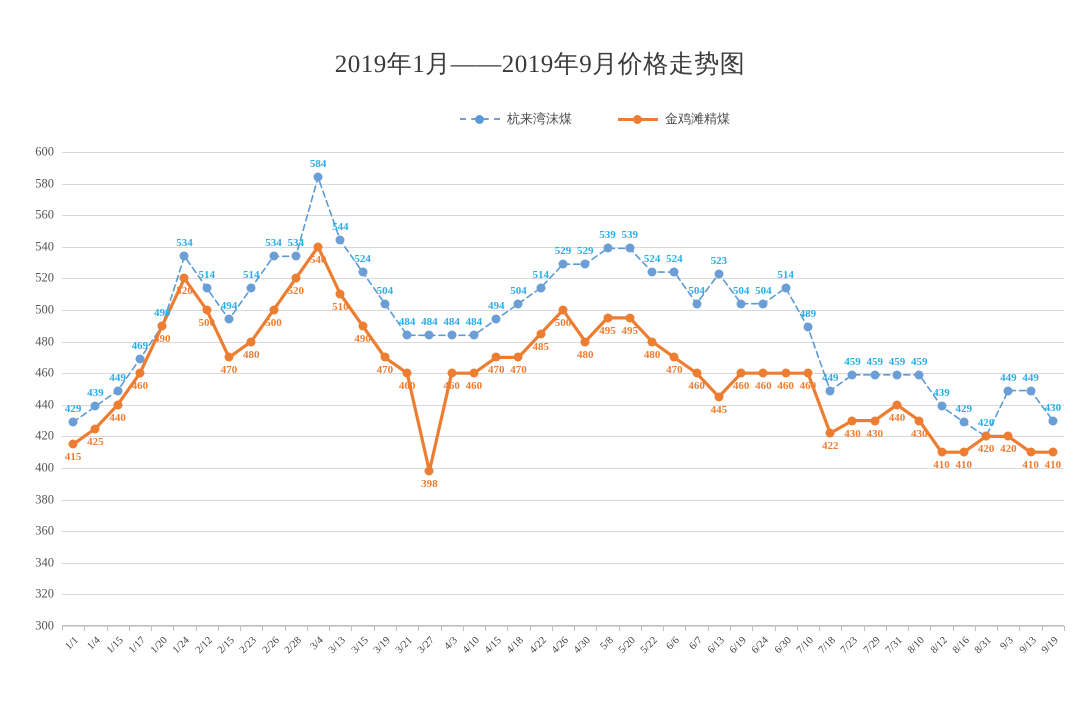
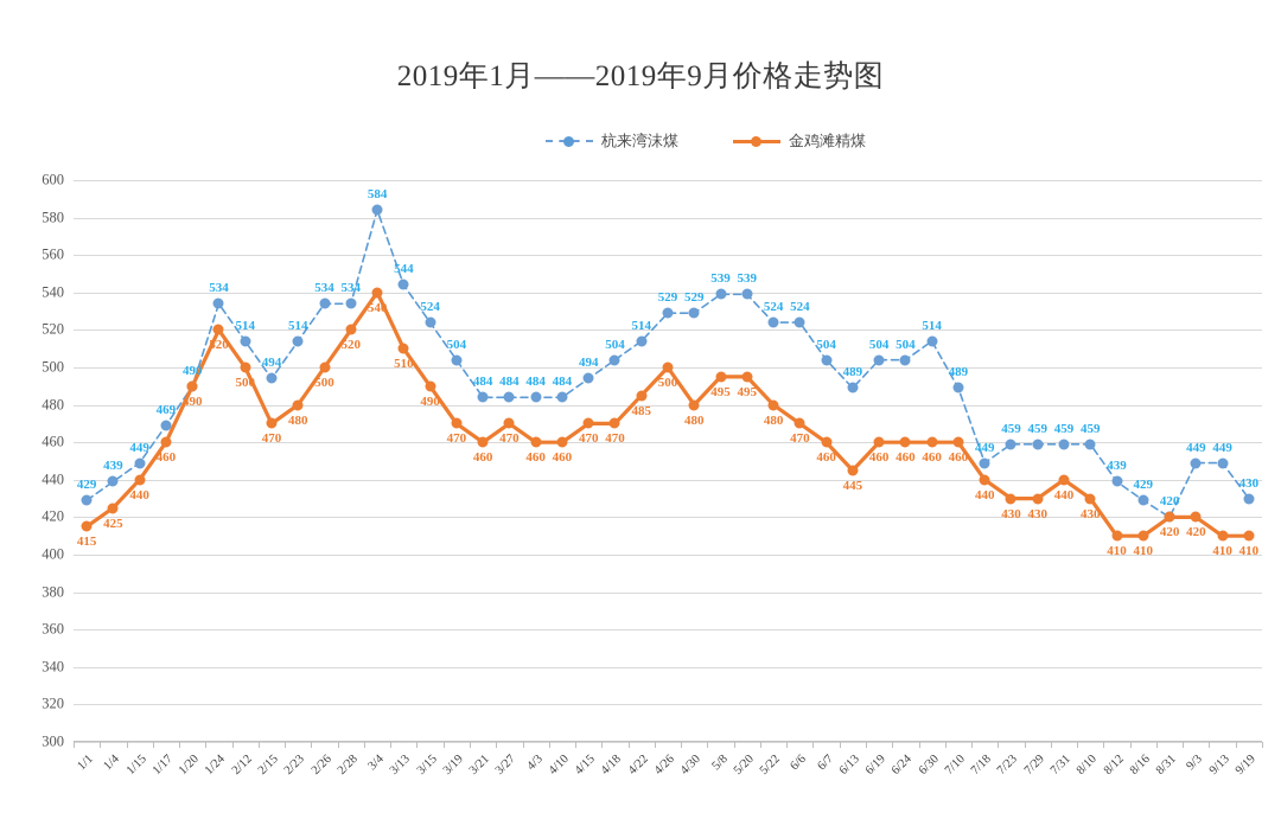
金鸡滩精煤/3/27: 398 -> 470
杭来湾沫煤/6/13: 523 -> 489
金鸡滩精煤/7/18: 422 -> 440
